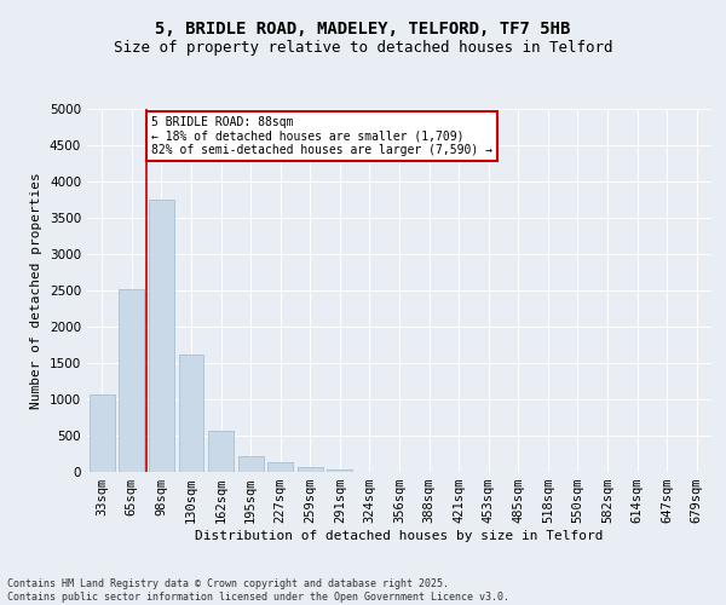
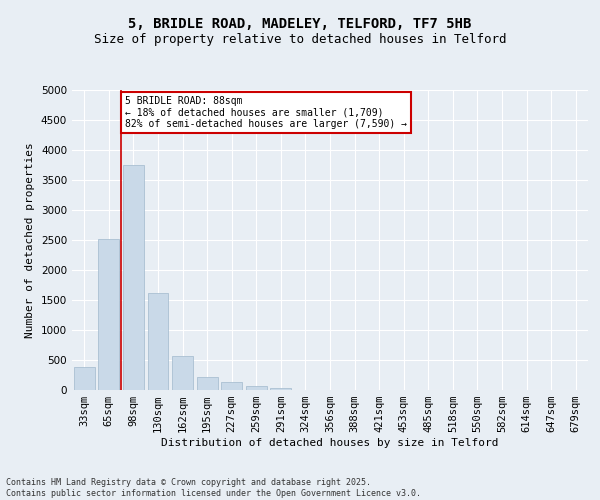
33sqm: 1060 -> 380
